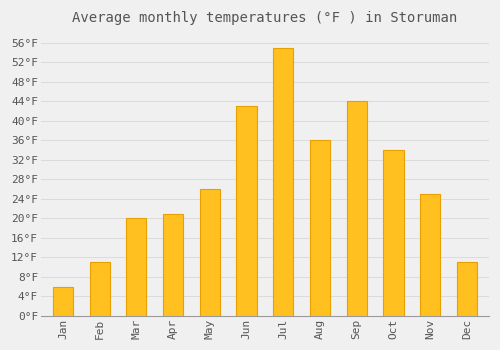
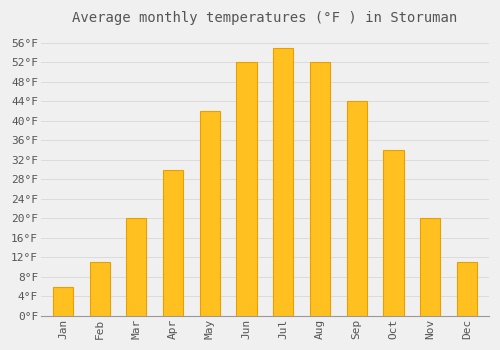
Apr: 21°F -> 30°F
May: 26°F -> 42°F
Jun: 43°F -> 52°F
Aug: 36°F -> 52°F
Nov: 25°F -> 20°F
